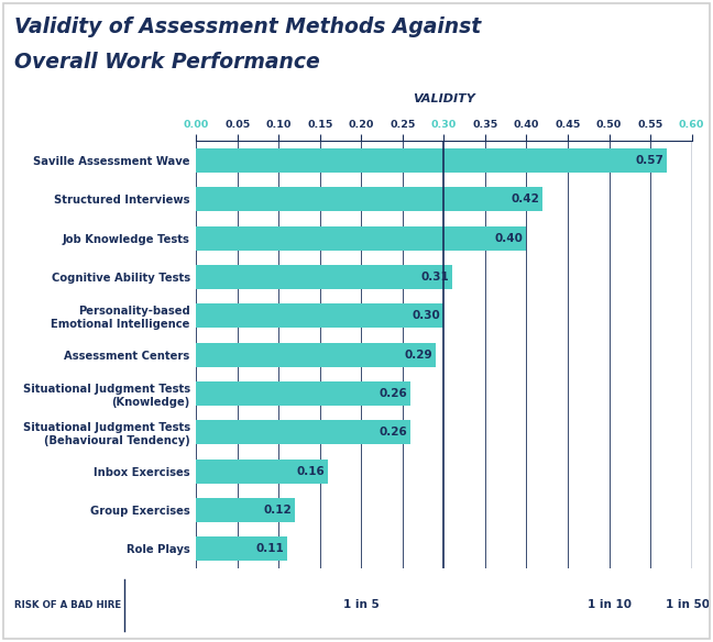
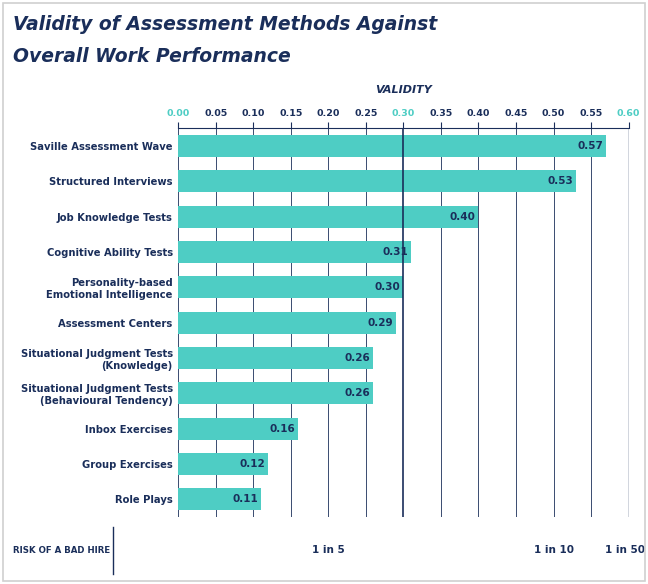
Structured Interviews: 0.42 -> 0.53
